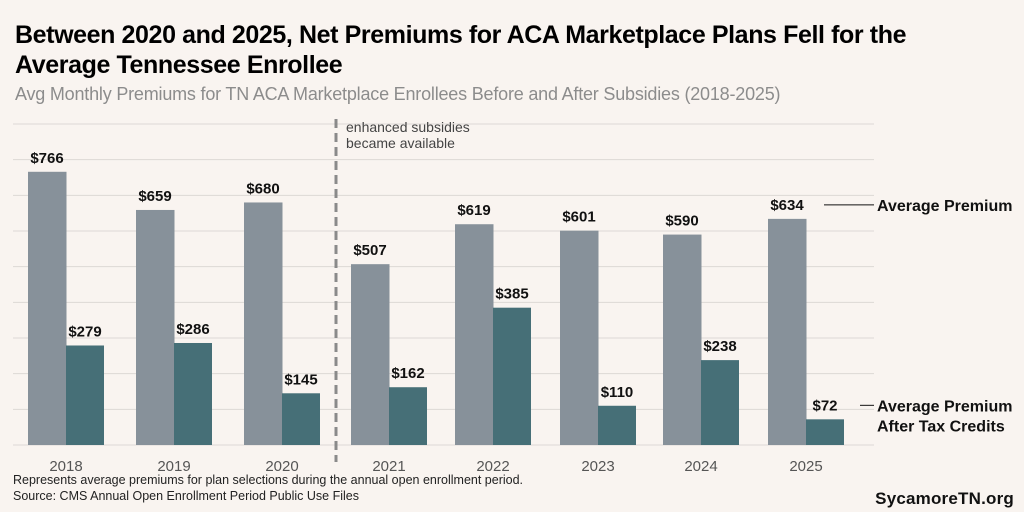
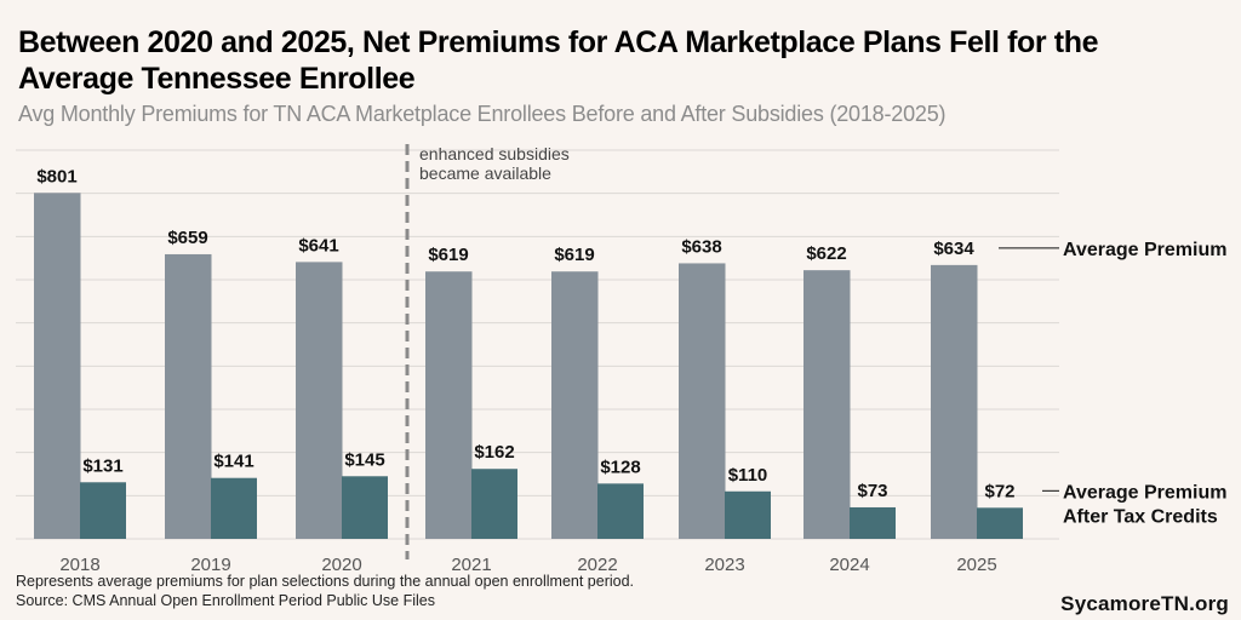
Average Premium/2018: $766 -> $801
Average Premium After Tax Credits/2018: $279 -> $131
Average Premium After Tax Credits/2019: $286 -> $141
Average Premium/2020: $680 -> $641
Average Premium/2021: $507 -> $619
Average Premium After Tax Credits/2022: $385 -> $128
Average Premium/2023: $601 -> $638
Average Premium/2024: $590 -> $622
Average Premium After Tax Credits/2024: $238 -> $73
